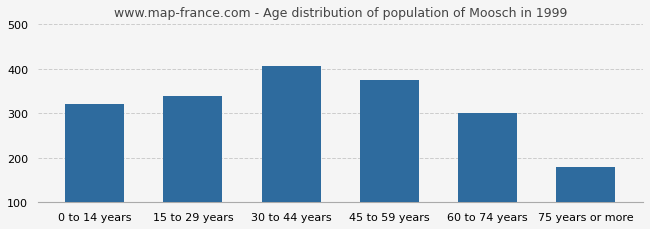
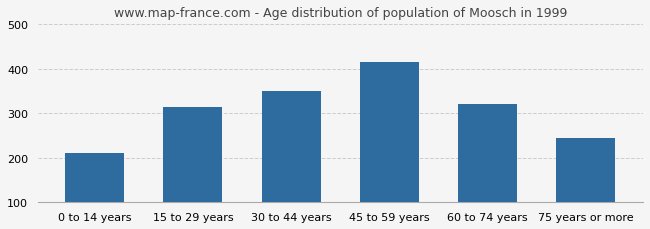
0 to 14 years: 322 -> 210
15 to 29 years: 338 -> 315
30 to 44 years: 407 -> 350
45 to 59 years: 374 -> 415
60 to 74 years: 300 -> 320
75 years or more: 180 -> 245
